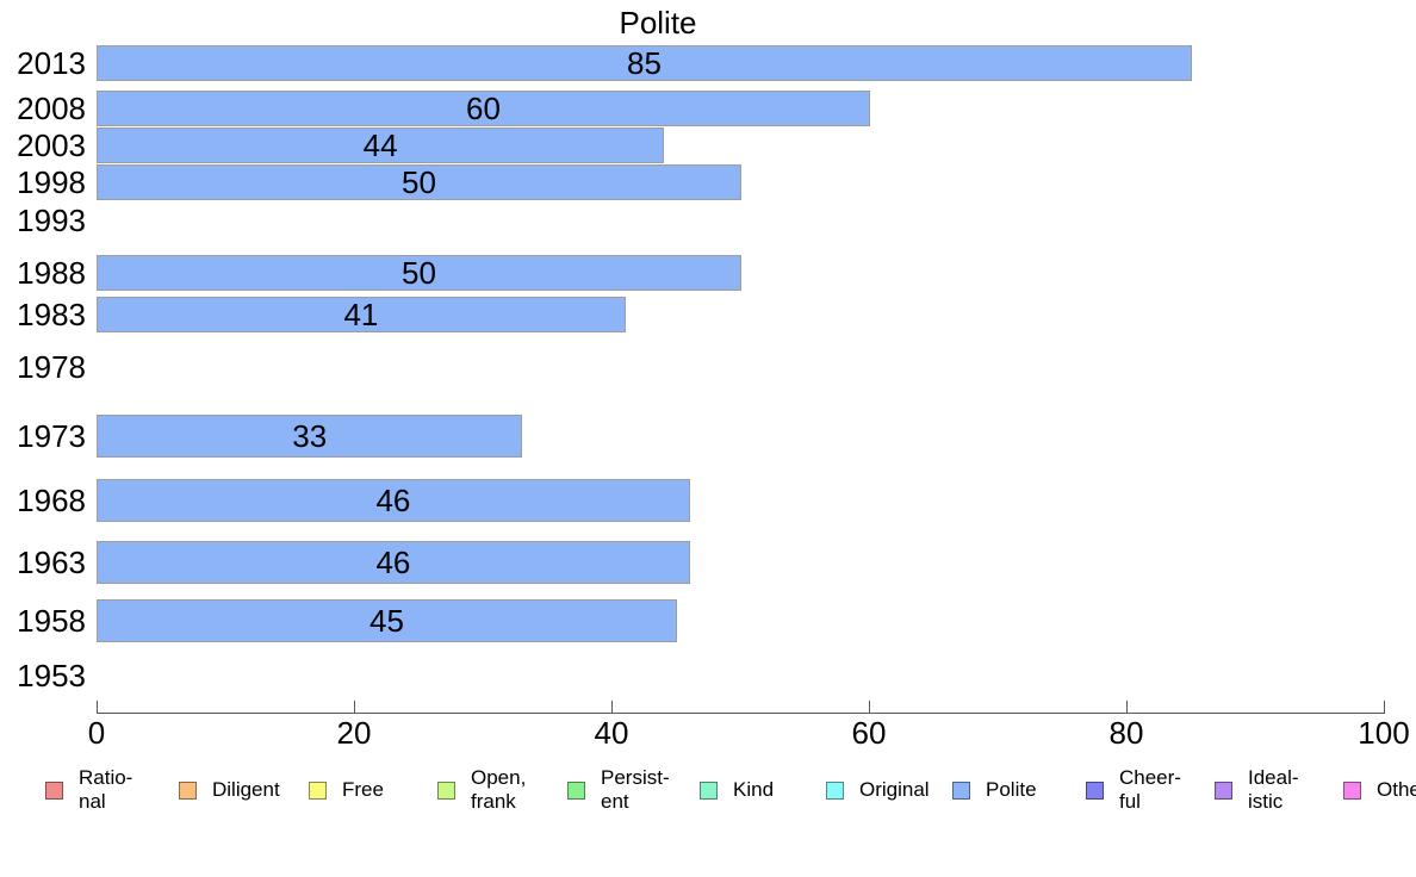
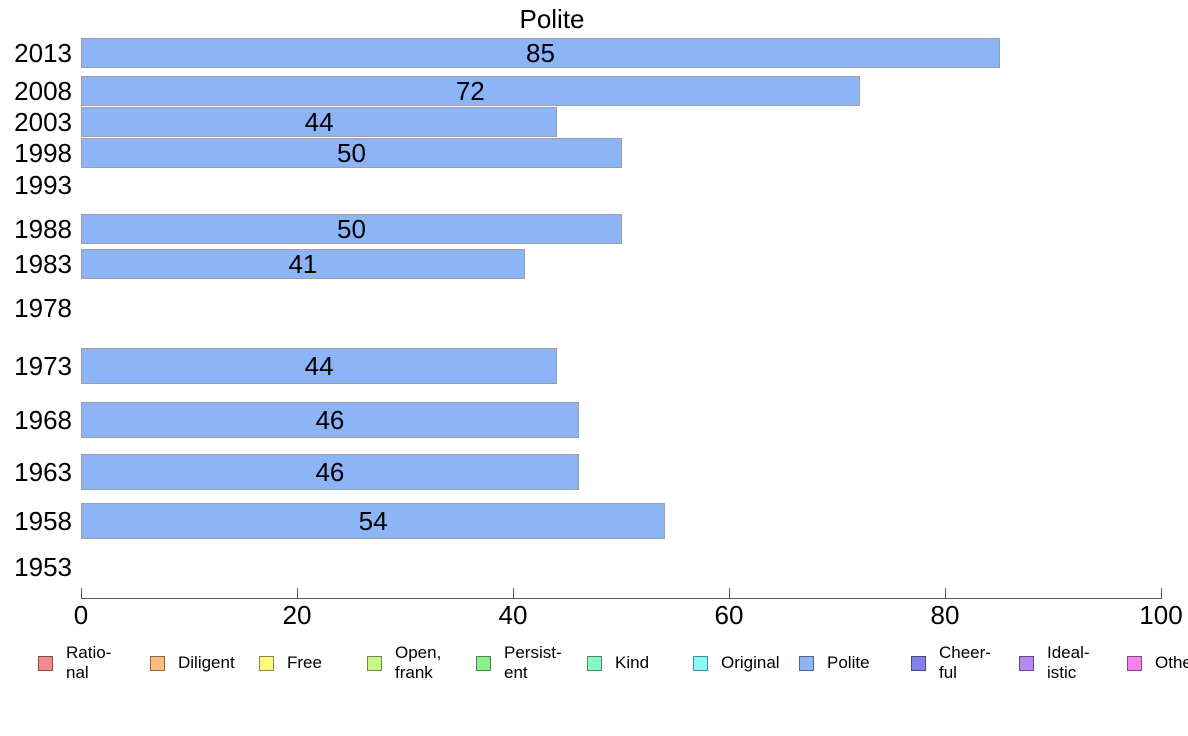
2008: 60 -> 72
1973: 33 -> 44
1958: 45 -> 54
